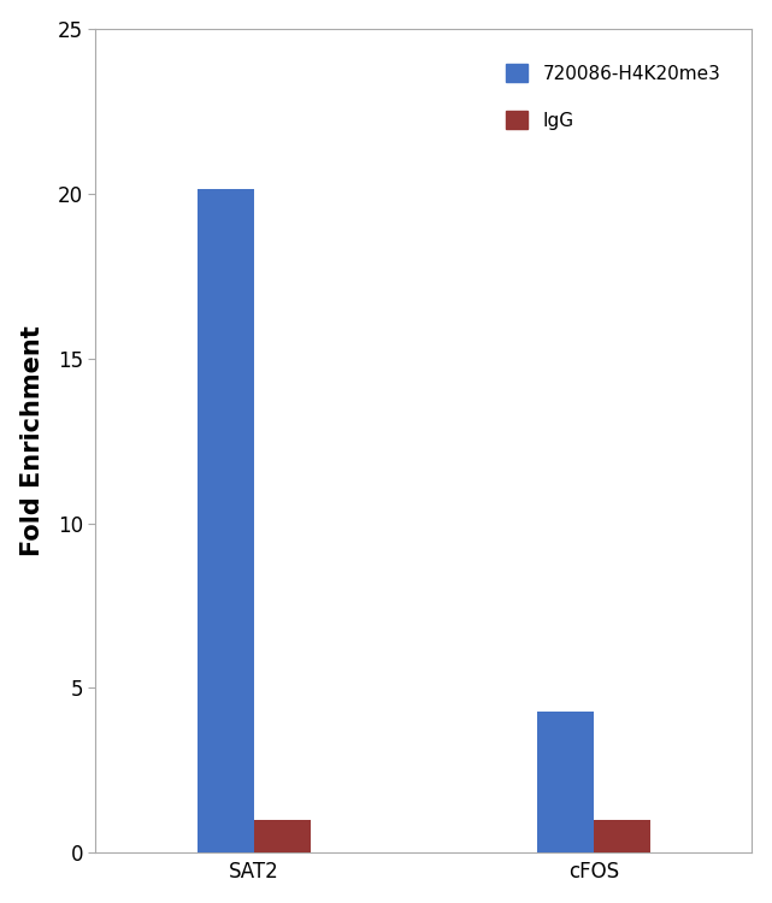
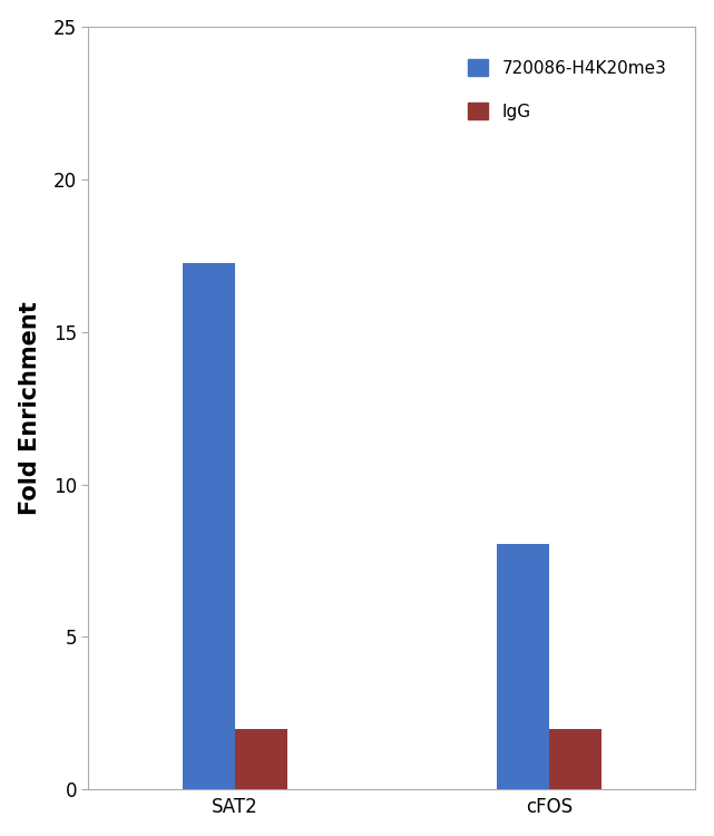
720086-H4K20me3/SAT2: 20.15 -> 17.25
IgG/SAT2: 1 -> 2
720086-H4K20me3/cFOS: 4.30 -> 8.05
IgG/cFOS: 1 -> 2
